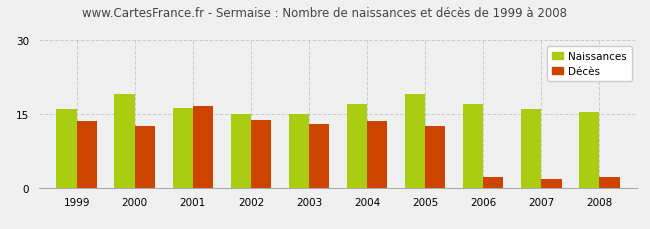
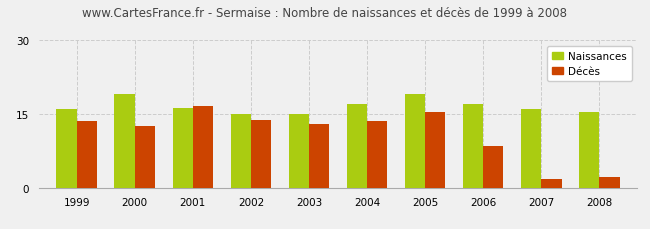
Décès/2005: 12.5 -> 15.5
Décès/2006: 2.2 -> 8.5
